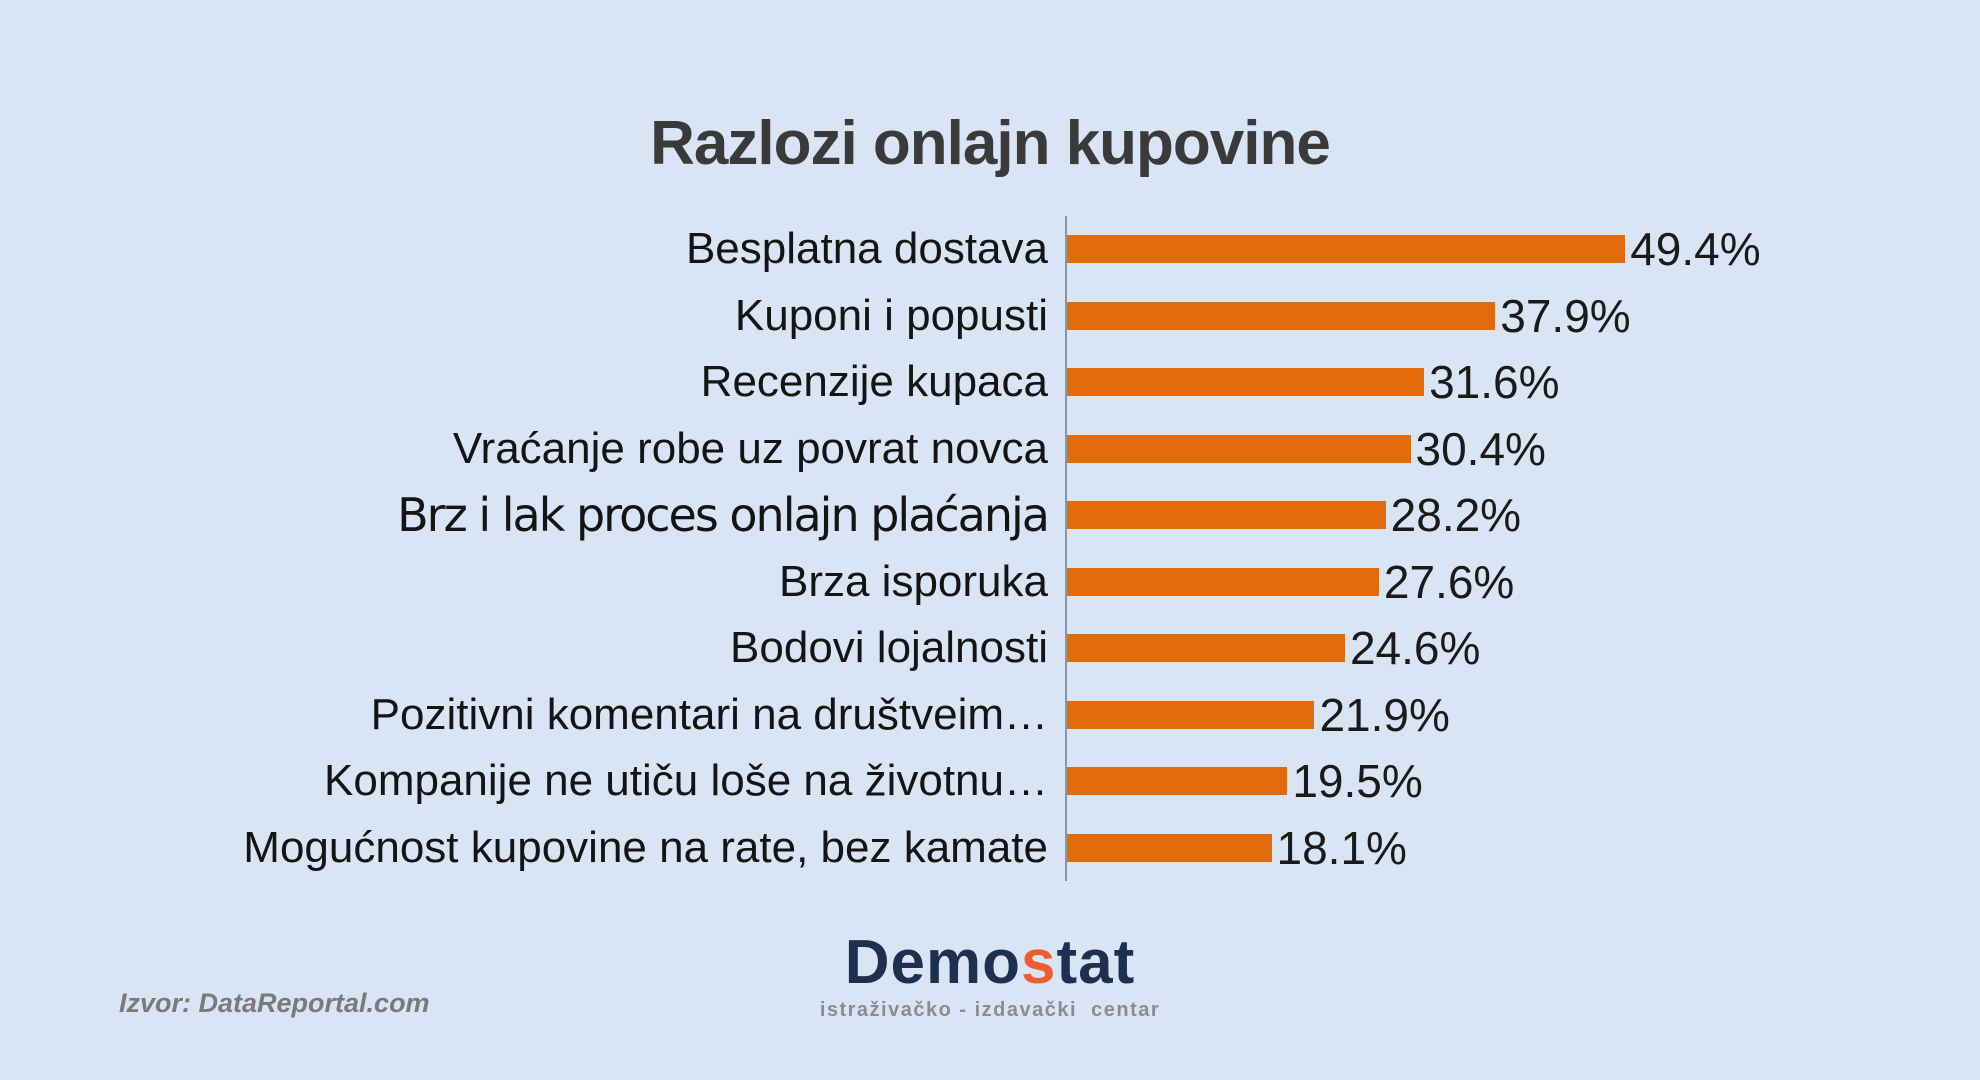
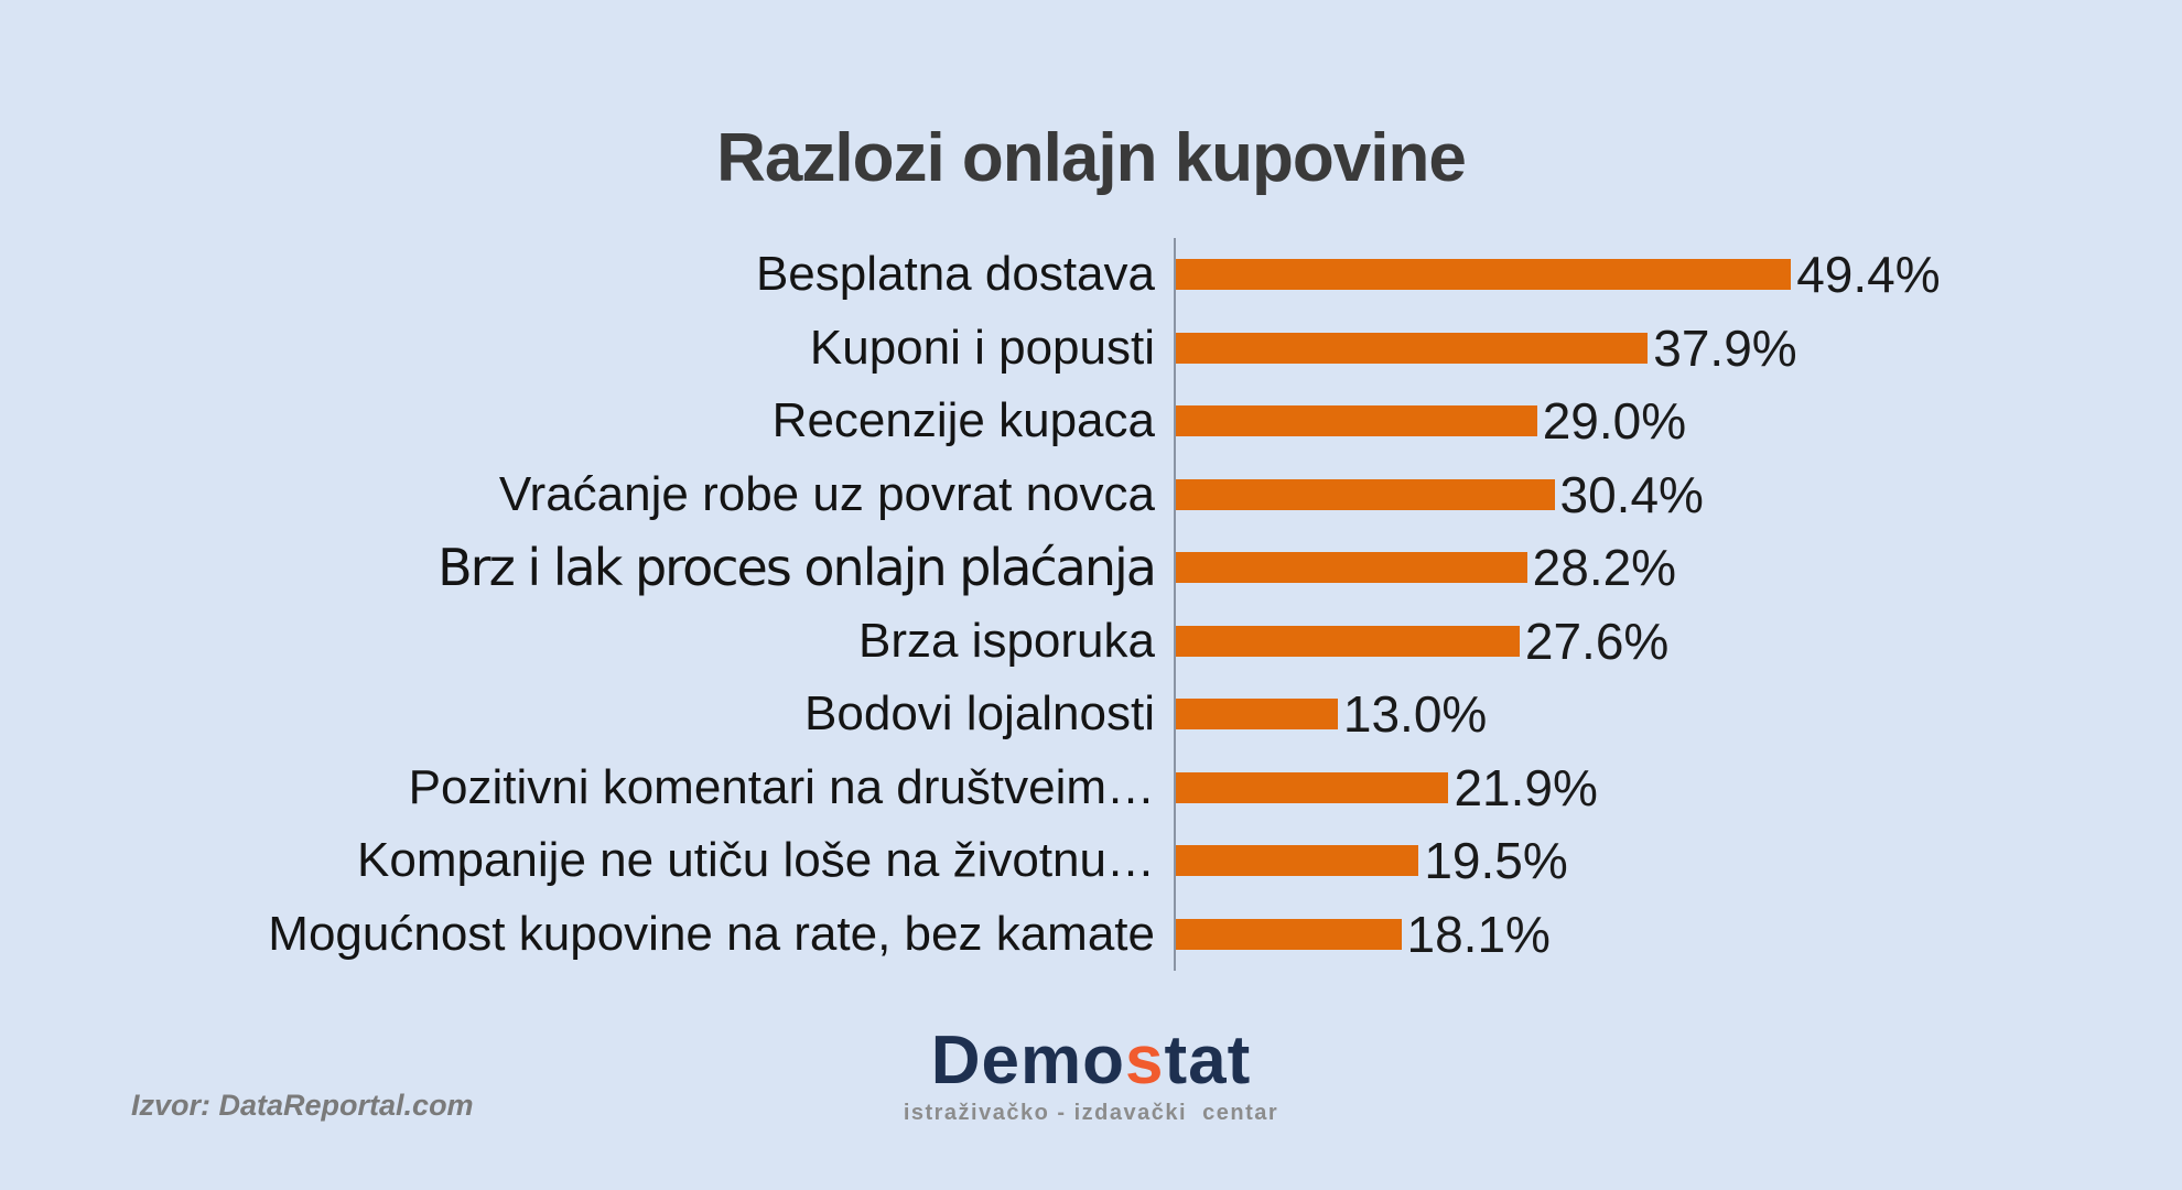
Recenzije kupaca: 31.6% -> 29.0%
Bodovi lojalnosti: 24.6% -> 13.0%
